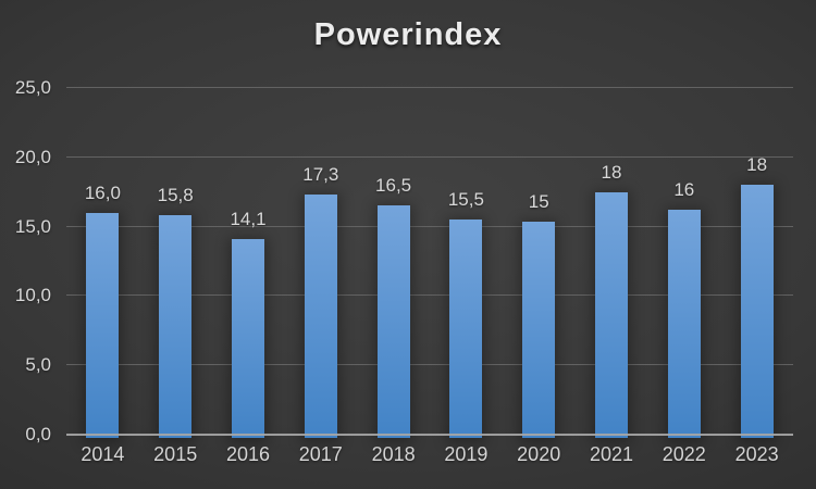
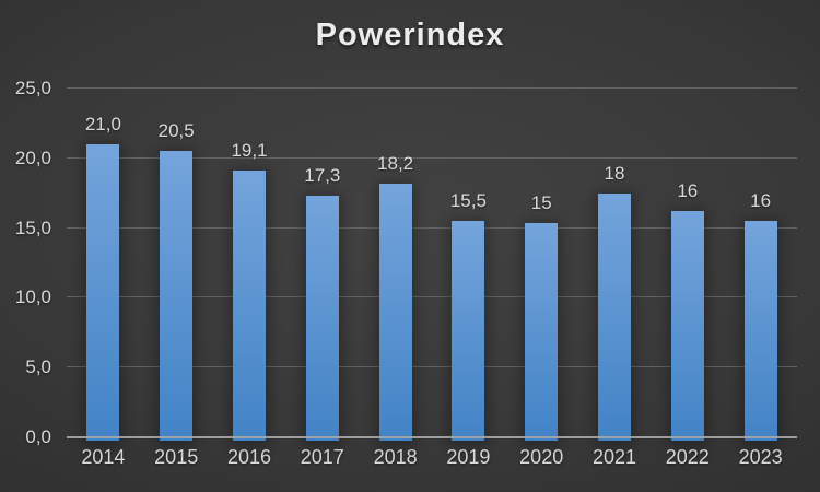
2014: 16,0 -> 21,0
2015: 15,8 -> 20,5
2016: 14,1 -> 19,1
2018: 16,5 -> 18,2
2023: 18 -> 16
